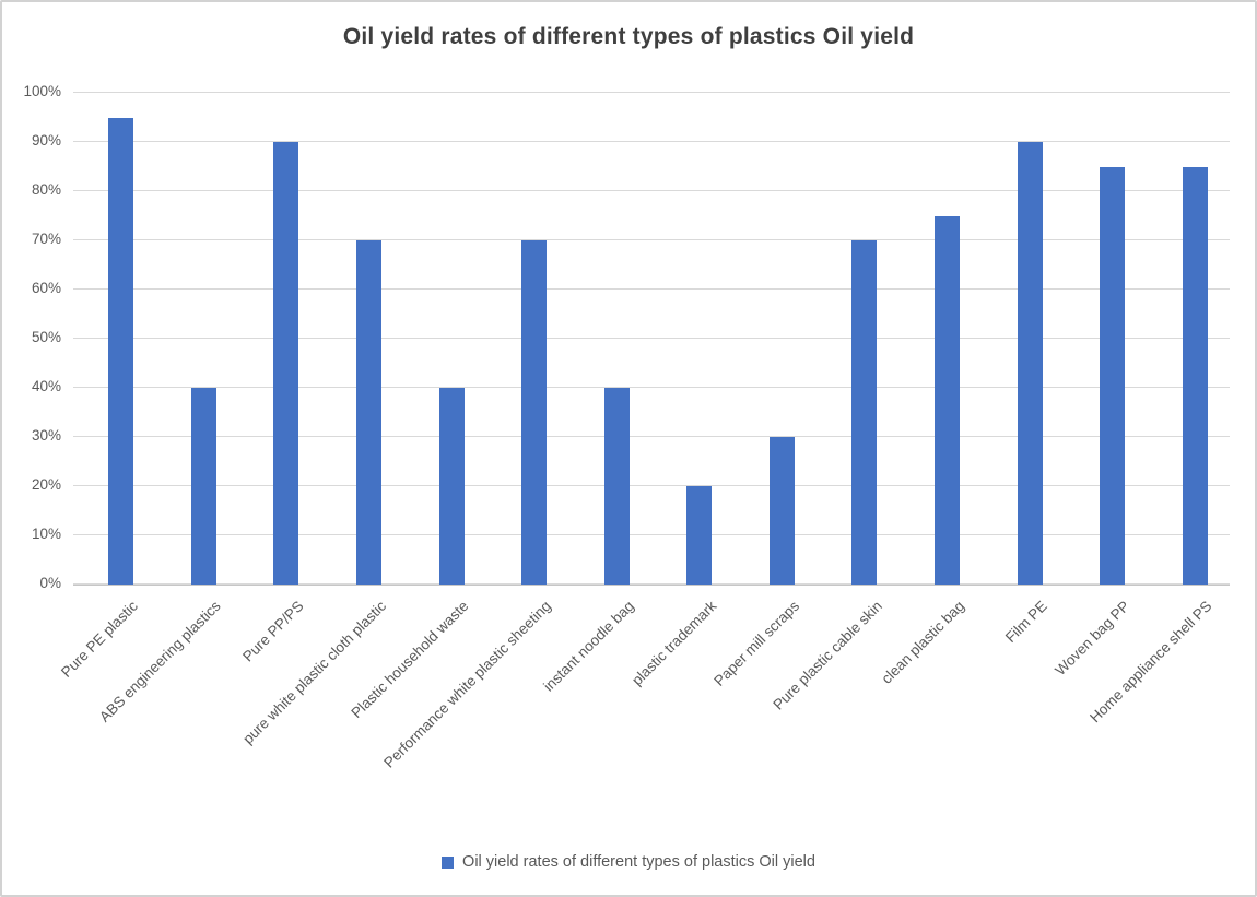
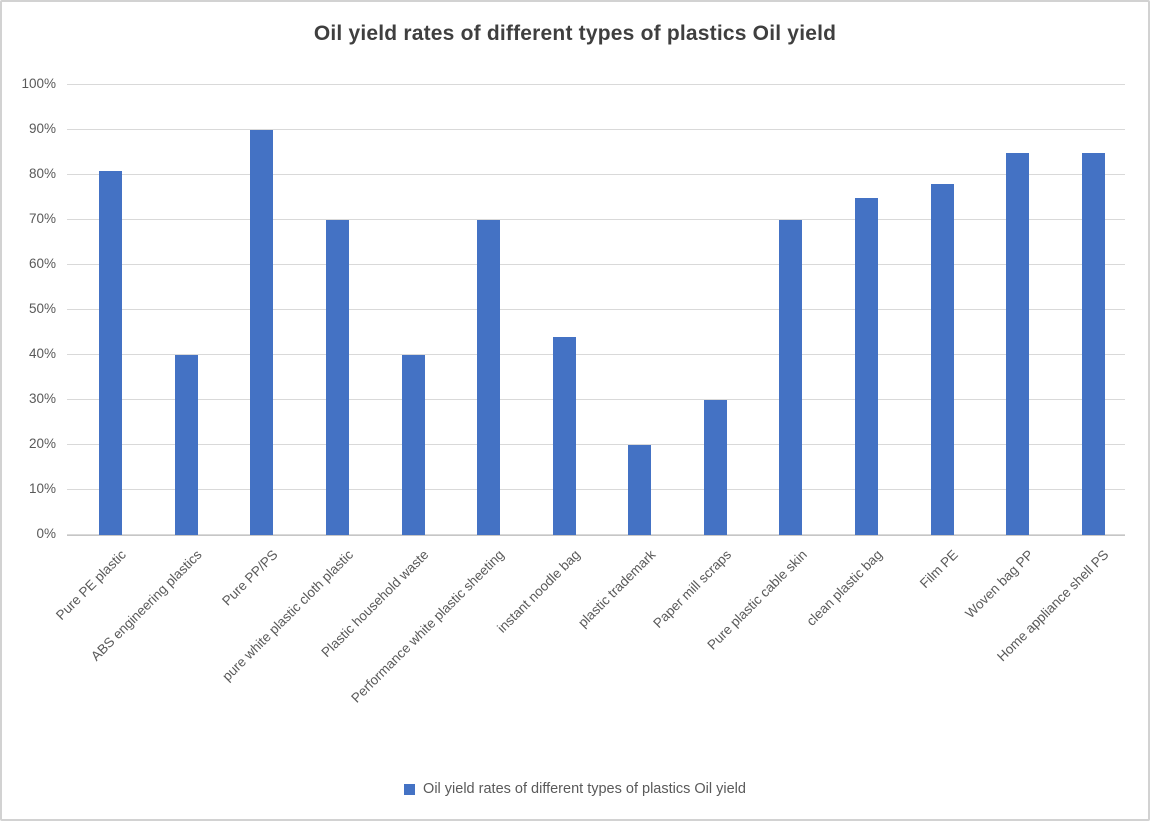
Pure PE plastic: 95% -> 81%
instant noodle bag: 40% -> 44%
Film PE: 90% -> 78%
